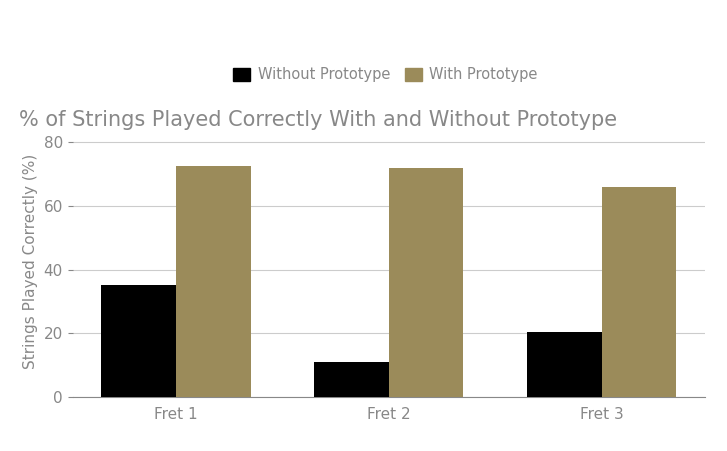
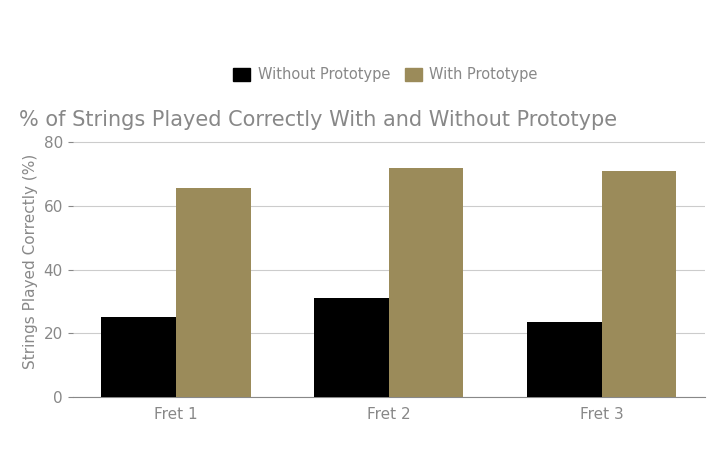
Without Prototype/Fret 1: 35.0 -> 25.0
With Prototype/Fret 1: 72.5 -> 65.5
Without Prototype/Fret 2: 11.0 -> 31.0
Without Prototype/Fret 3: 20.5 -> 23.5
With Prototype/Fret 3: 66.0 -> 71.0
